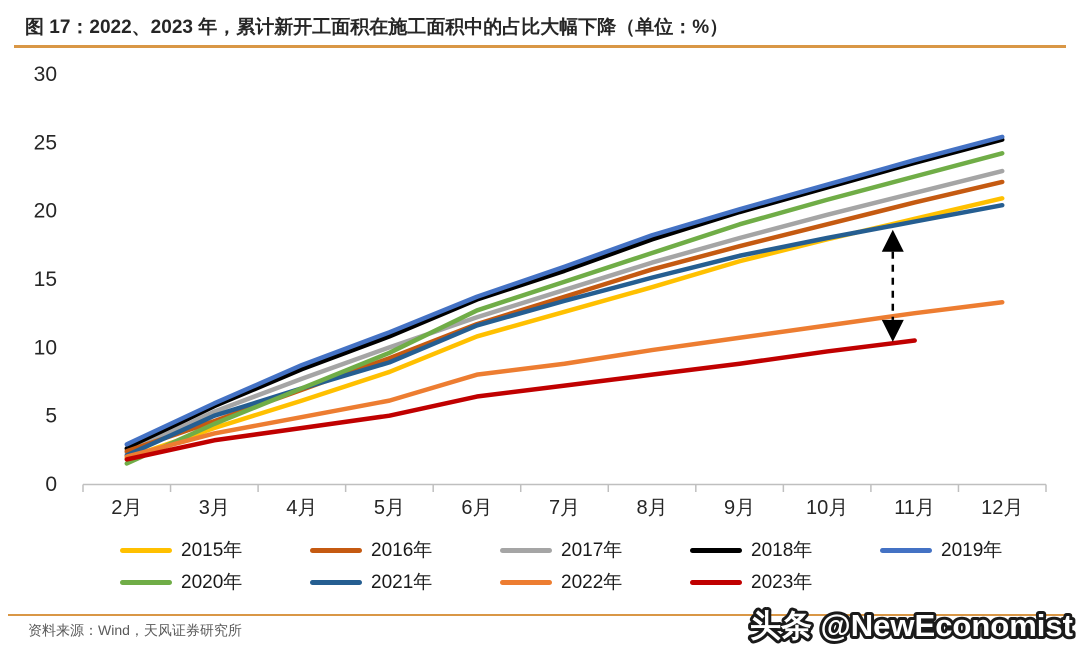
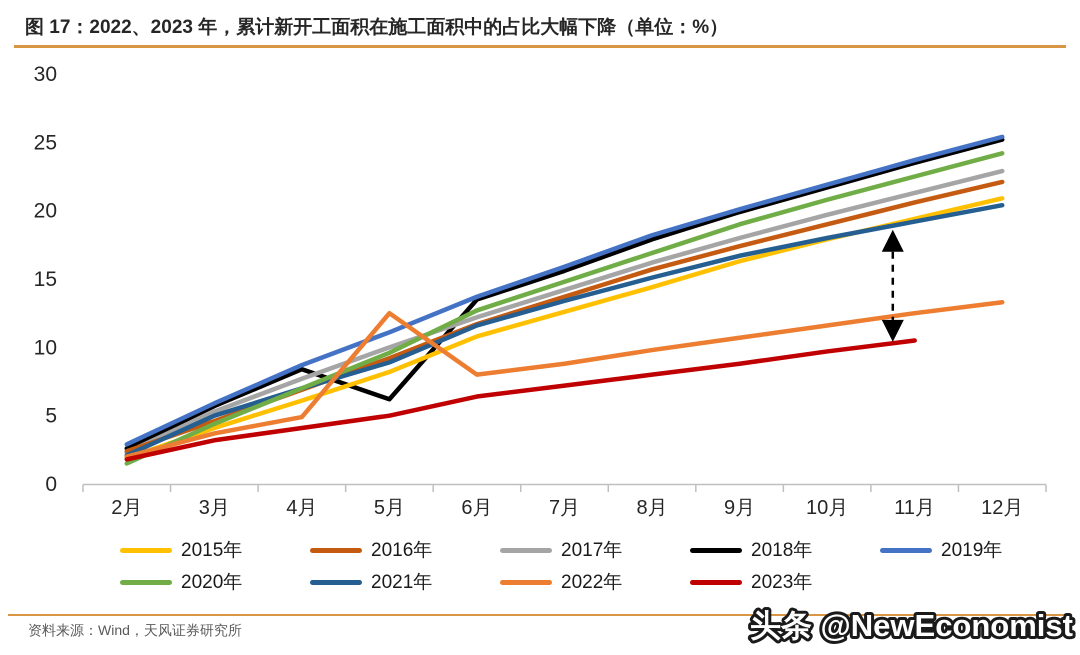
2018年/5月: 10.8 -> 6.2
2022年/5月: 6.1 -> 12.5
